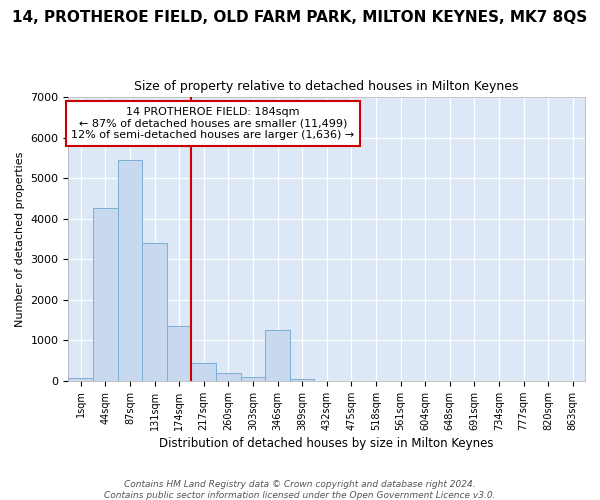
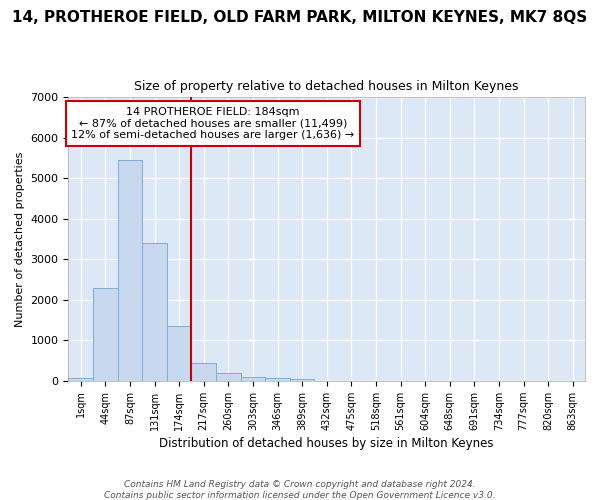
44sqm: 4250 -> 2300
346sqm: 1250 -> 60
